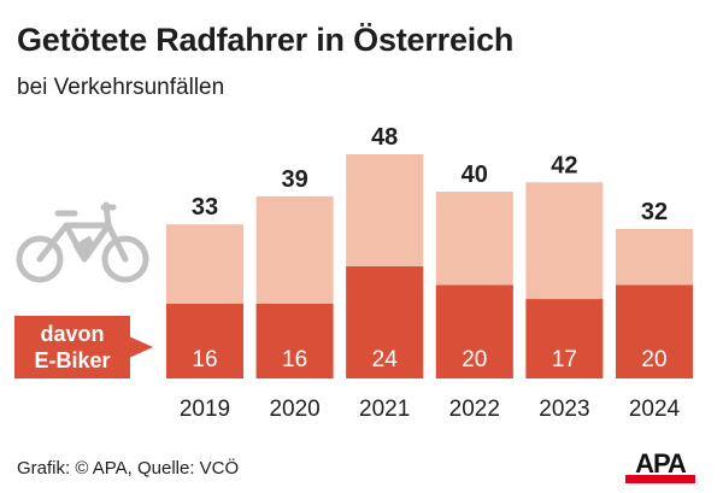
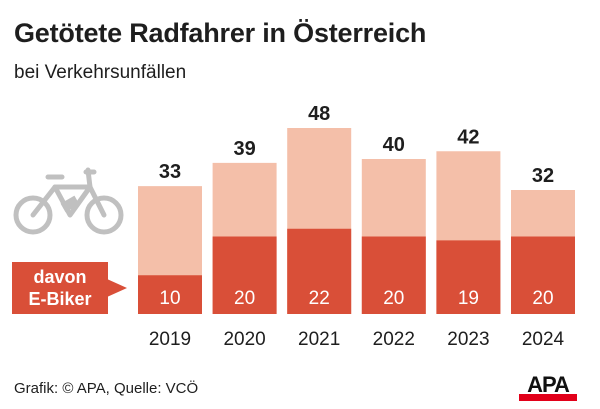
davon E-Biker/2019: 16 -> 10
davon E-Biker/2020: 16 -> 20
davon E-Biker/2021: 24 -> 22
davon E-Biker/2023: 17 -> 19
